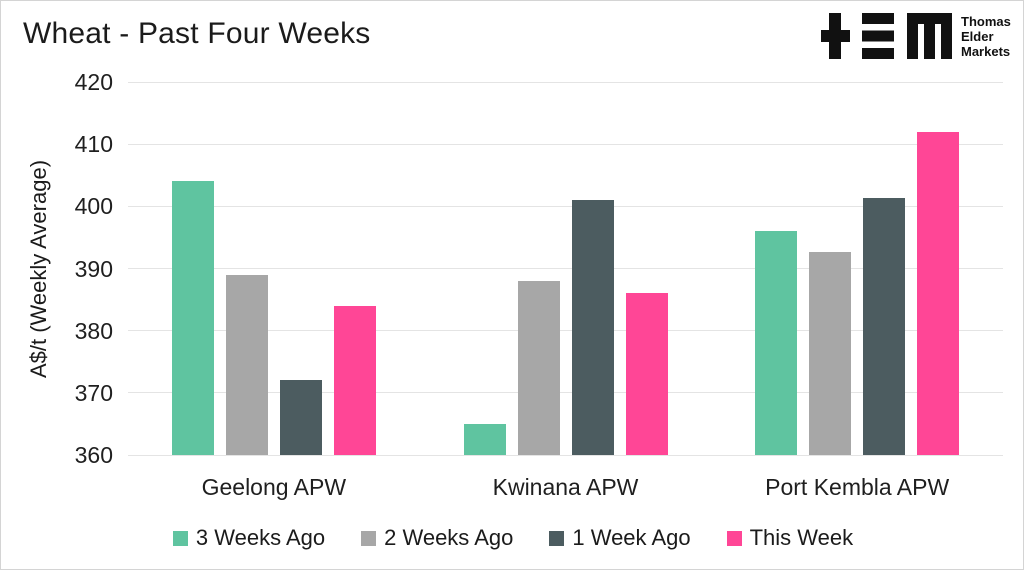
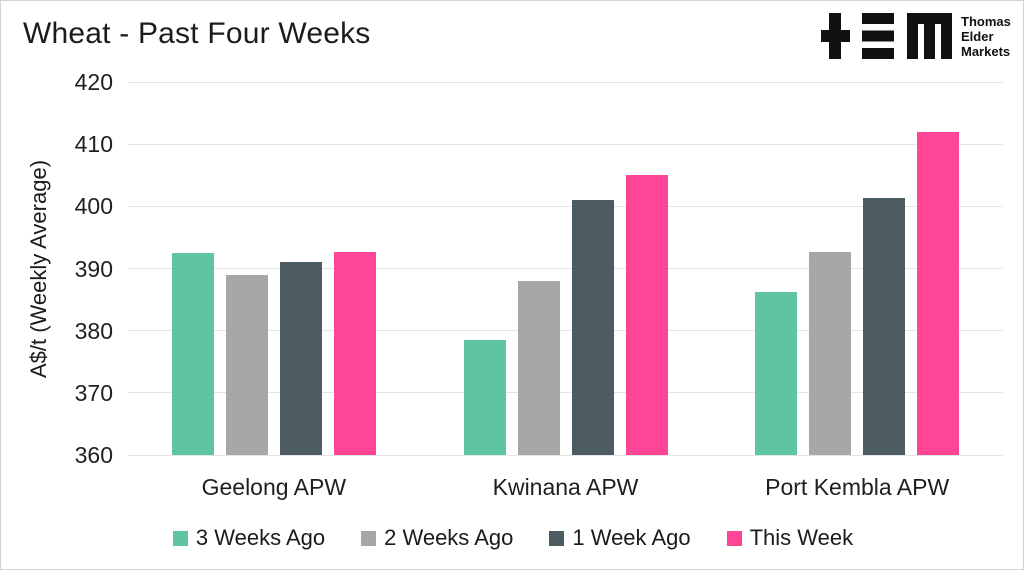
3 Weeks Ago/Geelong APW: 404 -> 392
1 Week Ago/Geelong APW: 372 -> 391
This Week/Geelong APW: 384 -> 393
3 Weeks Ago/Kwinana APW: 365 -> 378
This Week/Kwinana APW: 386 -> 405
3 Weeks Ago/Port Kembla APW: 396 -> 386
